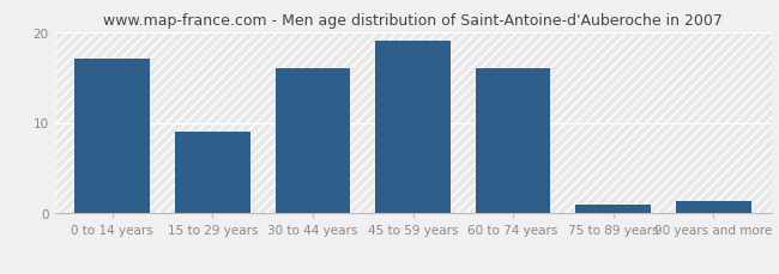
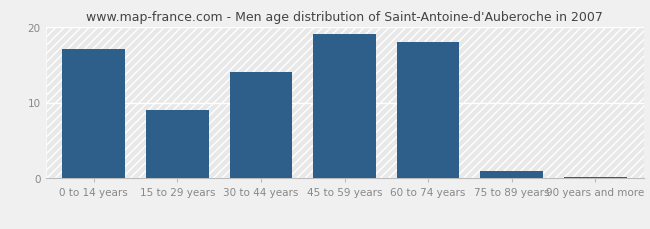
30 to 44 years: 16.0 -> 14.0
60 to 74 years: 16.0 -> 18.0
90 years and more: 1.4 -> 0.2
